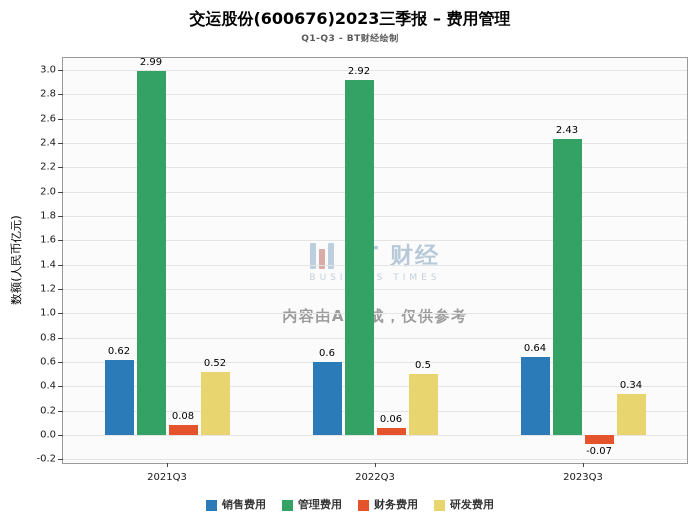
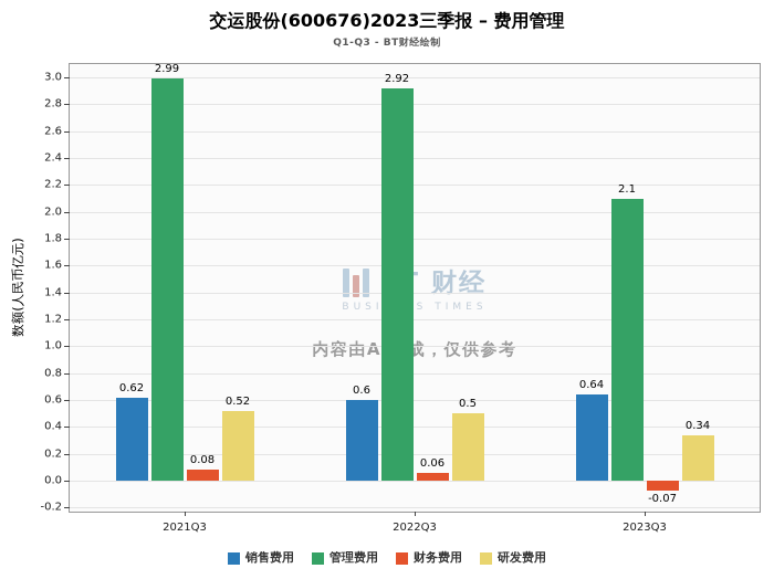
管理费用/2023Q3: 2.43 -> 2.1
